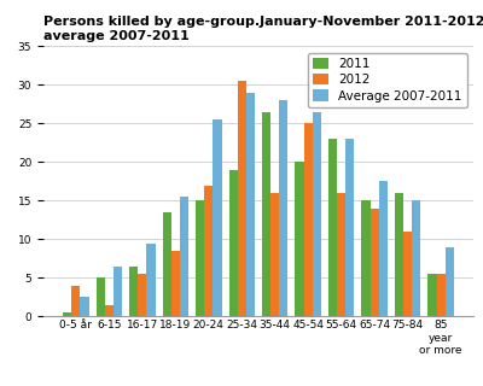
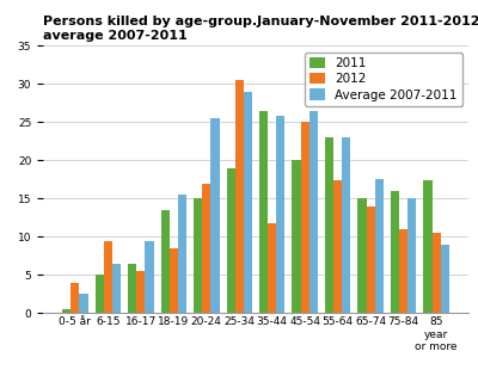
2012/6-15: 1.5 -> 9.4
2012/35-44: 16.0 -> 11.8
Average 2007-2011/35-44: 28.0 -> 25.8
2012/55-64: 16.0 -> 17.4
2011/85 year or more: 5.5 -> 17.4
2012/85 year or more: 5.5 -> 10.6
